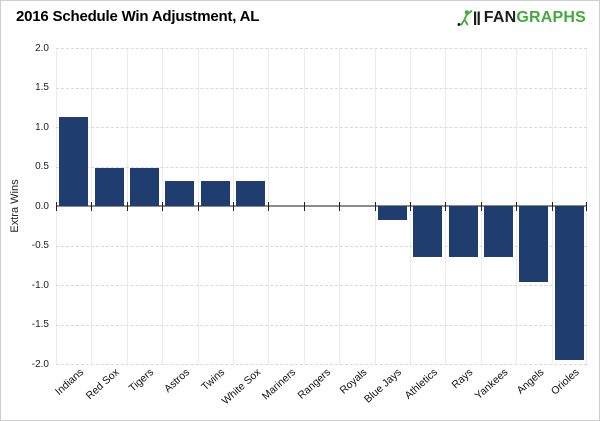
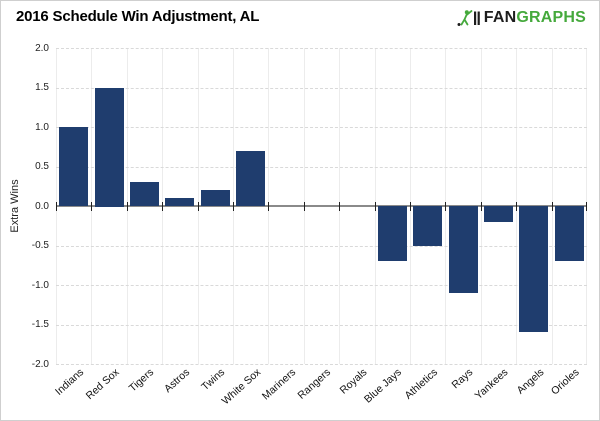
Indians: 1.1 -> 1.0
Red Sox: 0.5 -> 1.5
Tigers: 0.5 -> 0.3
Astros: 0.3 -> 0.1
Twins: 0.3 -> 0.2
White Sox: 0.3 -> 0.7
Blue Jays: -0.2 -> -0.7
Athletics: -0.7 -> -0.5
Rays: -0.7 -> -1.1
Yankees: -0.7 -> -0.2
Angels: -1.0 -> -1.6
Orioles: -1.9 -> -0.7
